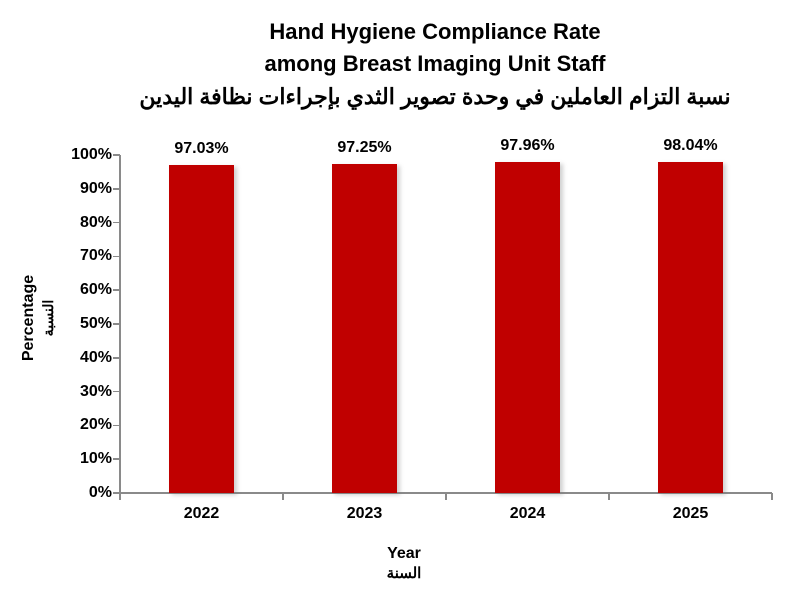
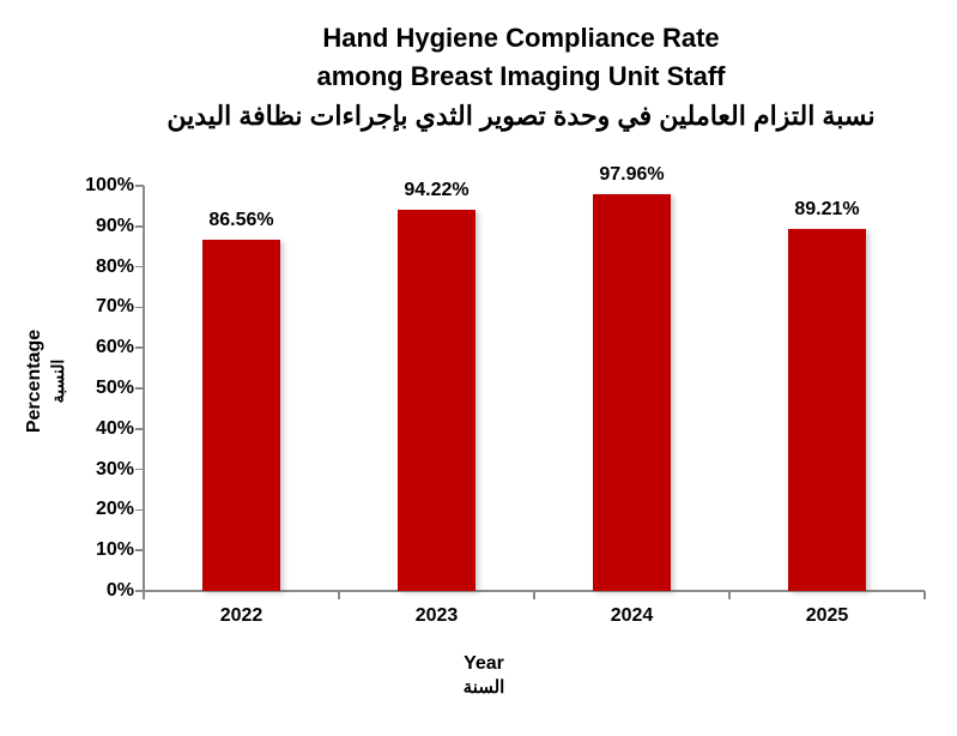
2022: 97.03% -> 86.56%
2023: 97.25% -> 94.22%
2025: 98.04% -> 89.21%
